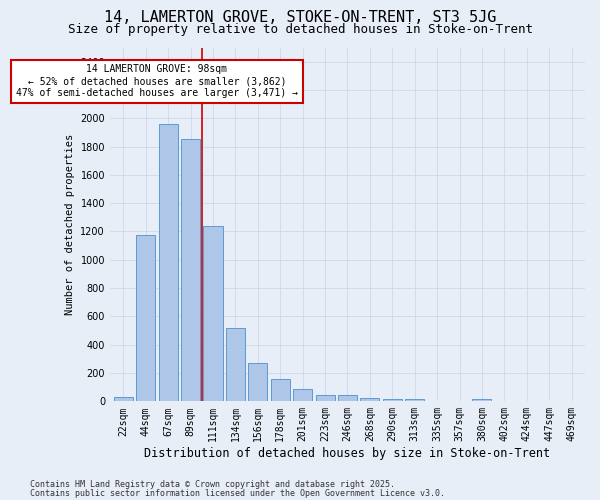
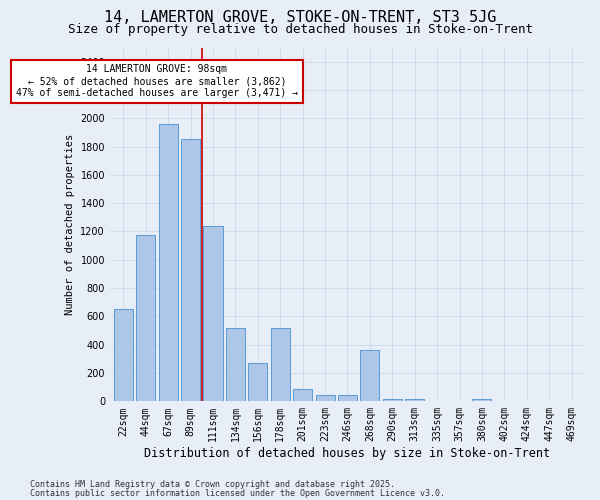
22sqm: 30 -> 650
178sqm: 160 -> 520
268sqm: 20 -> 360
